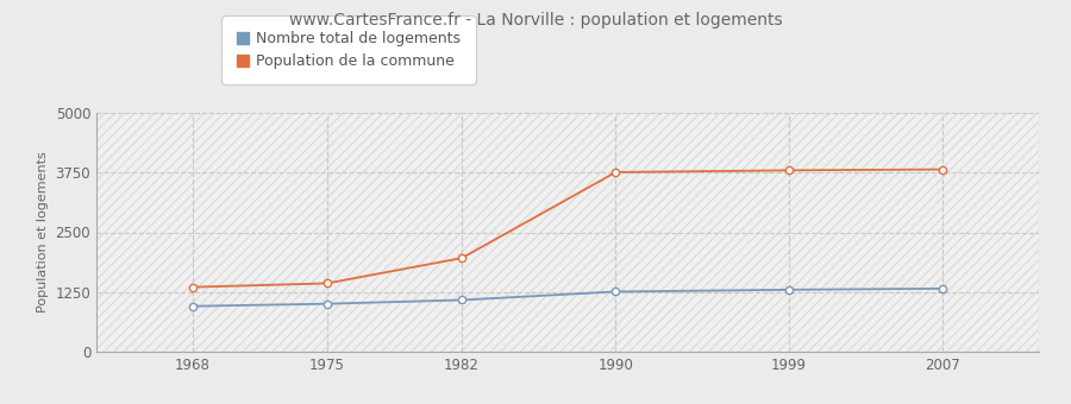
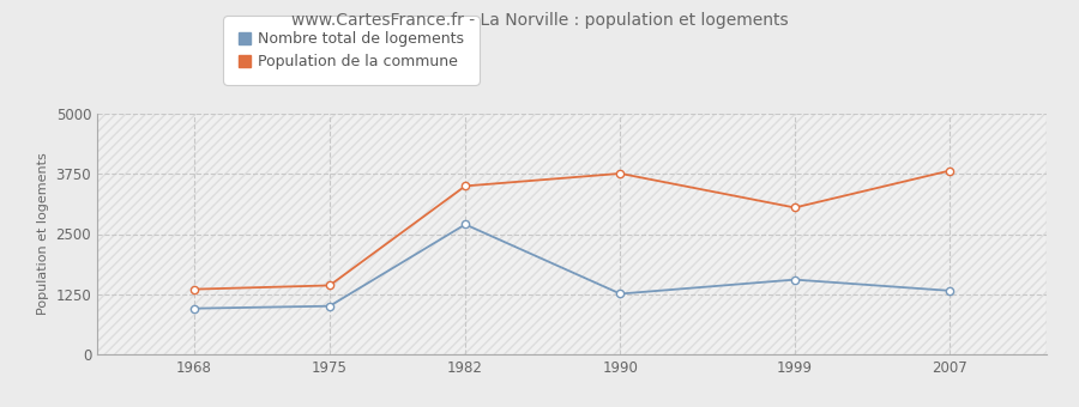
Nombre total de logements/1982: 1080 -> 2700
Population de la commune/1982: 1960 -> 3500
Nombre total de logements/1999: 1300 -> 1550
Population de la commune/1999: 3800 -> 3050
